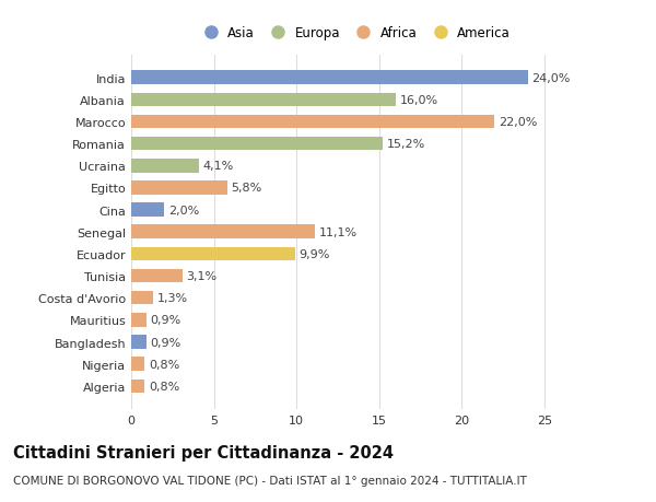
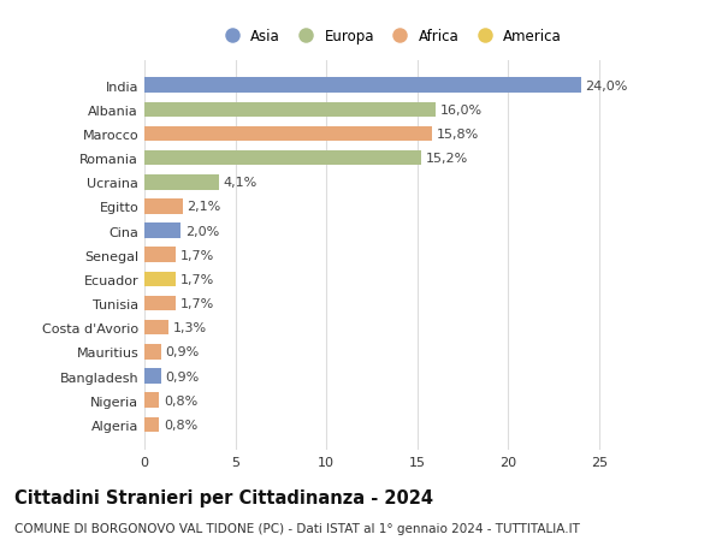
Marocco: 22,0% -> 15,8%
Egitto: 5,8% -> 2,1%
Senegal: 11,1% -> 1,7%
Ecuador: 9,9% -> 1,7%
Tunisia: 3,1% -> 1,7%
